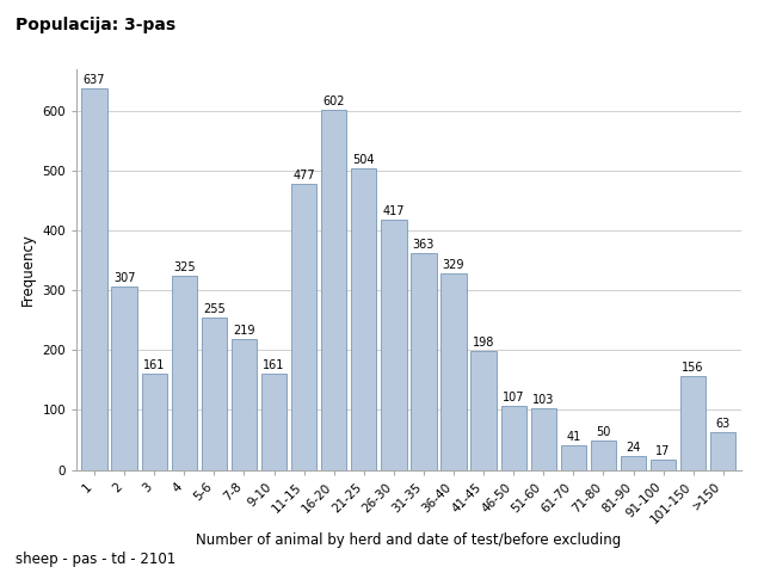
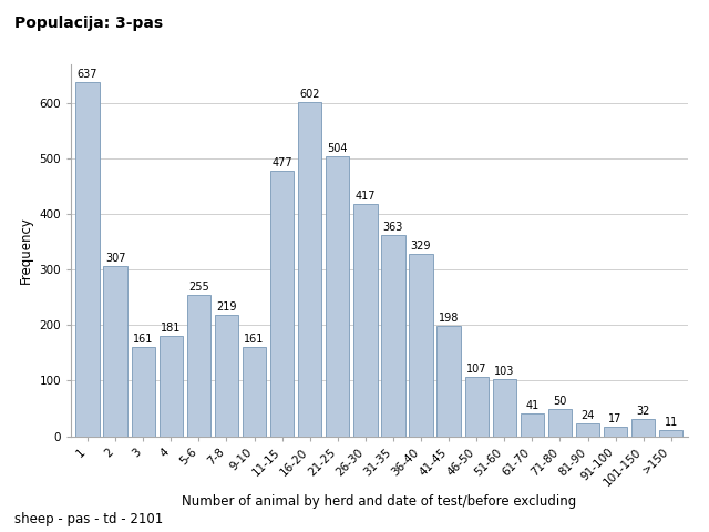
4: 325 -> 181
101-150: 156 -> 32
>150: 63 -> 11
